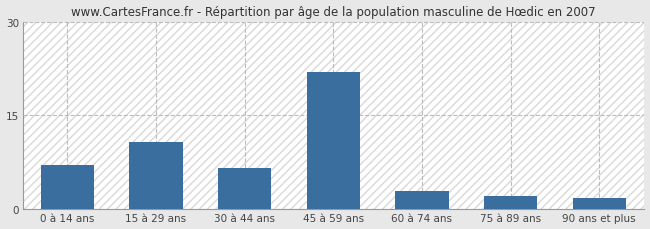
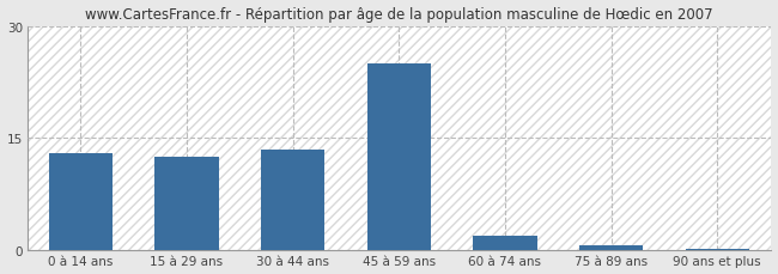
0 à 14 ans: 7.0 -> 13.0
15 à 29 ans: 10.8 -> 12.5
30 à 44 ans: 6.6 -> 13.5
45 à 59 ans: 22.0 -> 25.0
60 à 74 ans: 3.0 -> 2.0
75 à 89 ans: 2.2 -> 0.7
90 ans et plus: 1.8 -> 0.1
